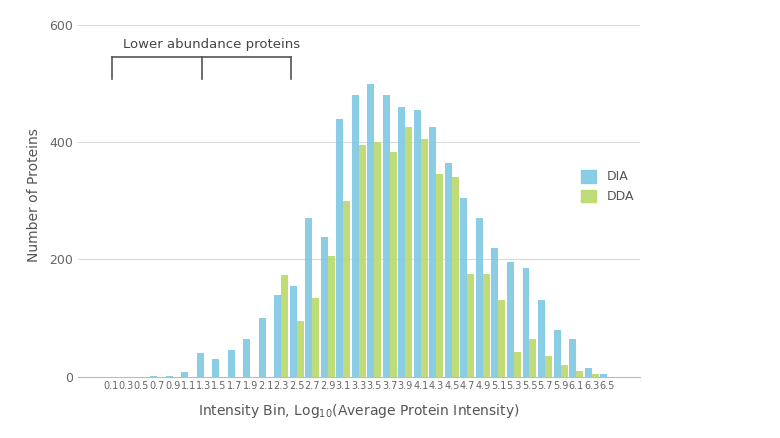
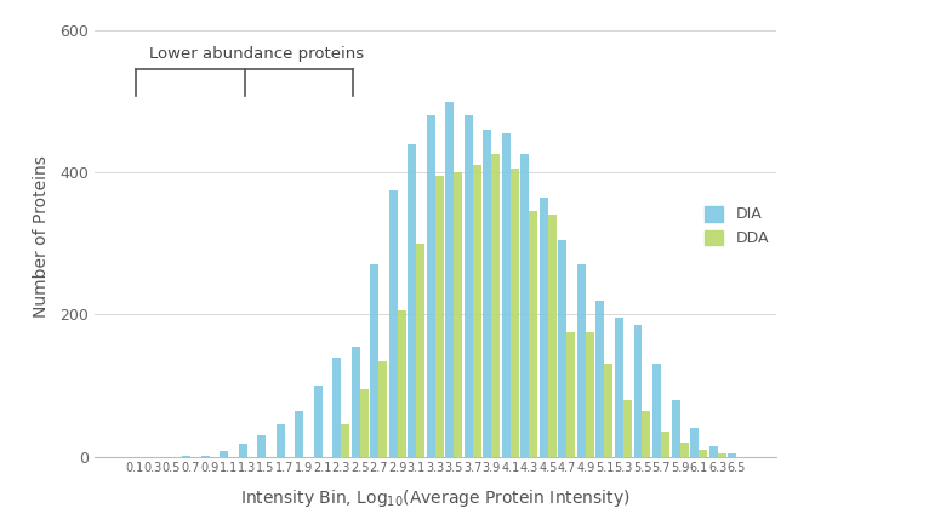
DIA/1.3: 40 -> 18
DDA/2.3: 174 -> 45
DIA/2.9: 238 -> 375
DDA/3.7: 384 -> 410
DDA/5.3: 42 -> 80
DIA/6.1: 64 -> 40
